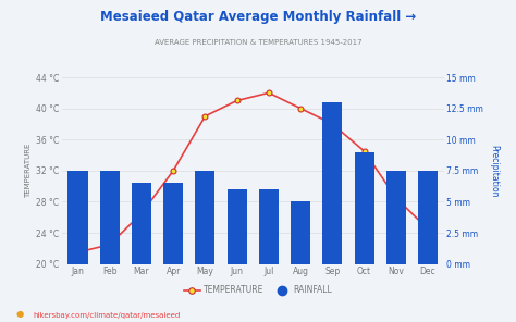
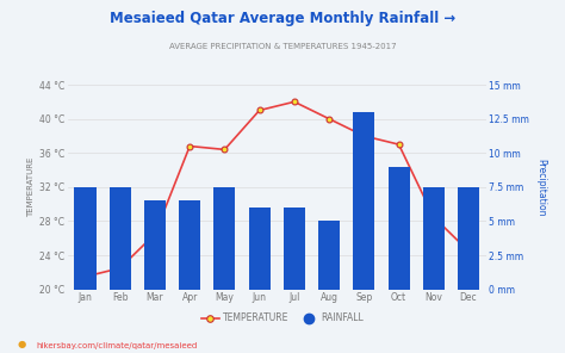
TEMPERATURE/Apr: 32.0 °C -> 36.8 °C
TEMPERATURE/May: 39.0 °C -> 36.4 °C
TEMPERATURE/Oct: 34.5 °C -> 37.0 °C
